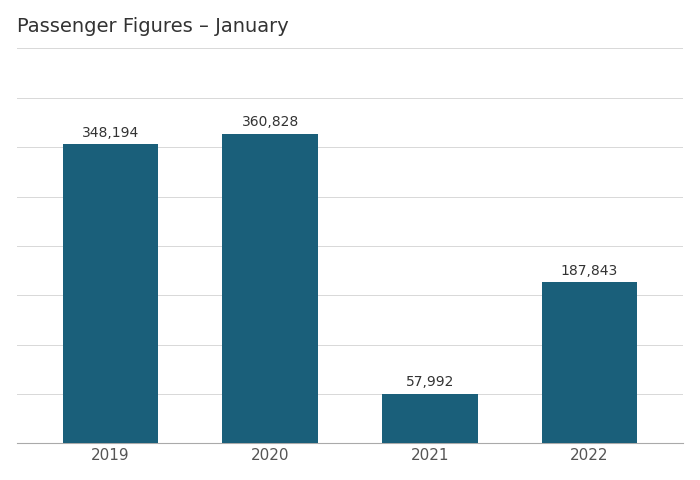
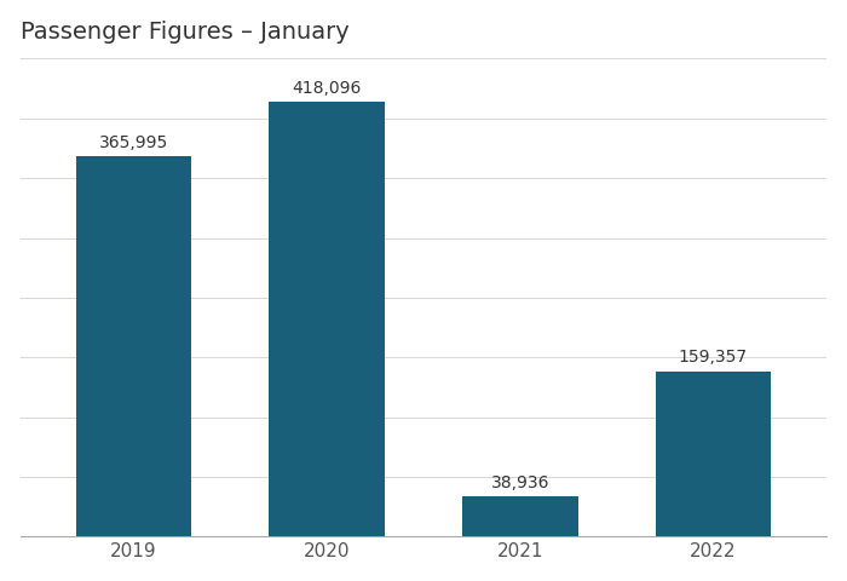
2019: 348,194 -> 365,995
2020: 360,828 -> 418,096
2021: 57,992 -> 38,936
2022: 187,843 -> 159,357
